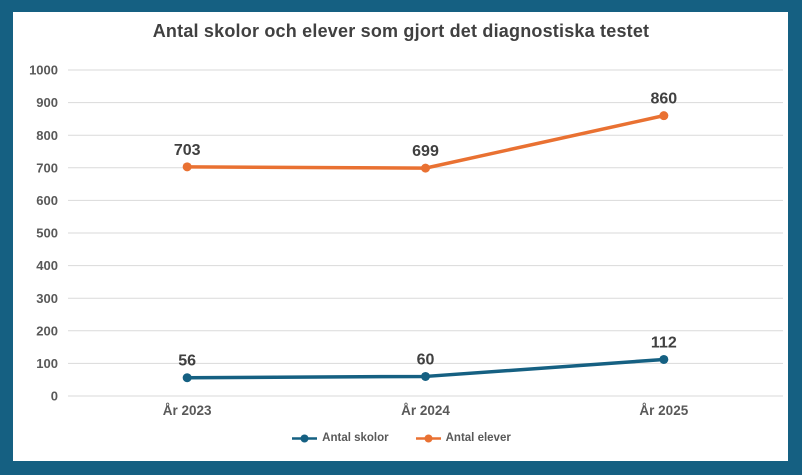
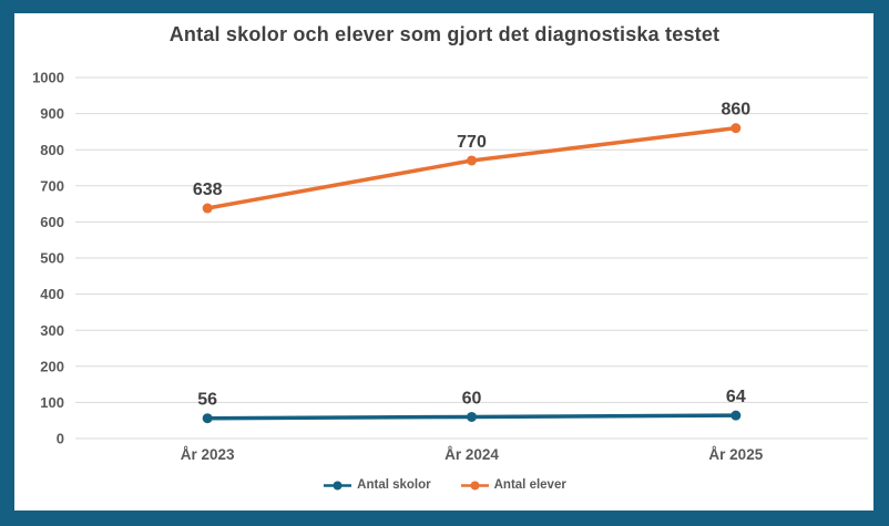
Antal elever/År 2023: 703 -> 638
Antal elever/År 2024: 699 -> 770
Antal skolor/År 2025: 112 -> 64
